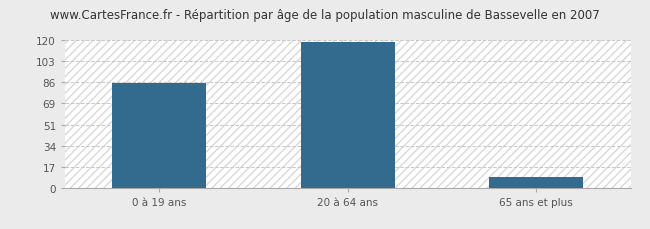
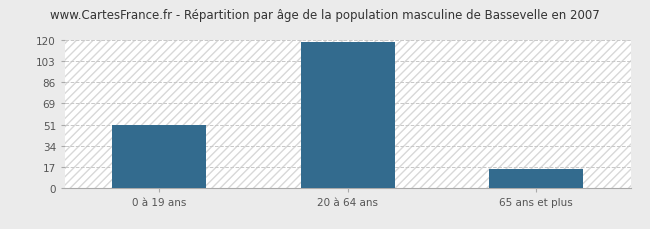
0 à 19 ans: 85 -> 51
65 ans et plus: 9 -> 15
